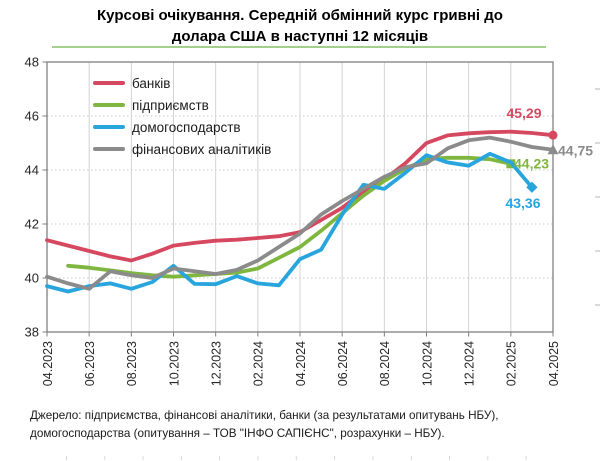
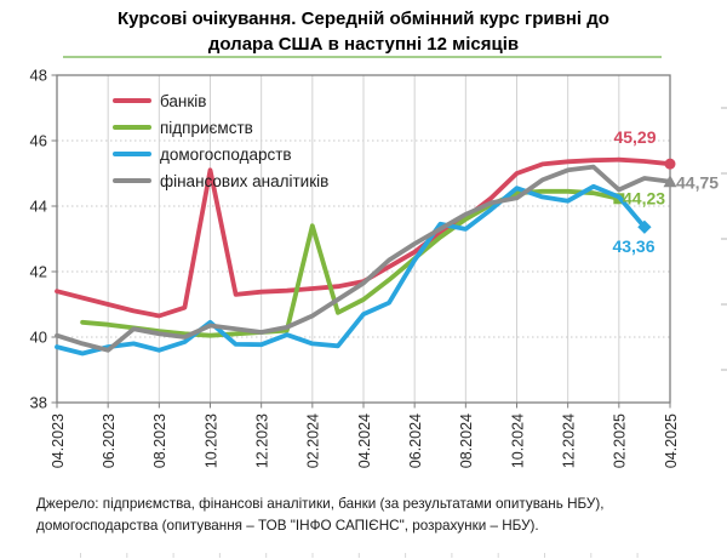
банків/10.2023: 41.2 -> 45.1
підприємств/02.2024: 40.4 -> 43.4
фінансових аналітиків/02.2025: 45.0 -> 44.5
